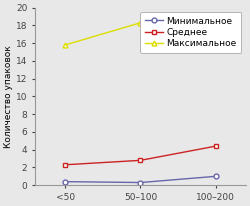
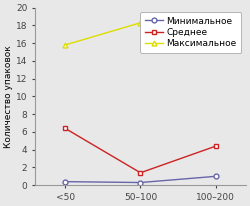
Среднее/<50: 2.3 -> 6.4
Среднее/50–100: 2.8 -> 1.4
